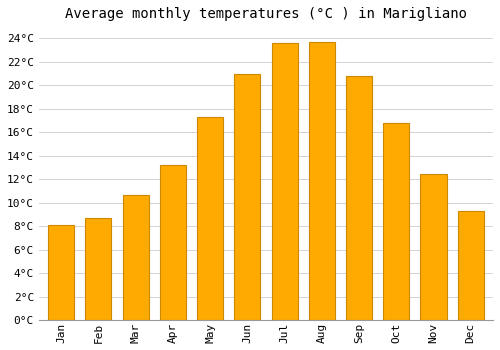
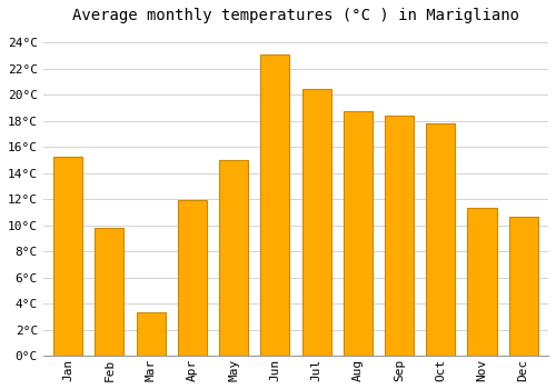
Jan: 8.1°C -> 15.2°C
Feb: 8.7°C -> 9.8°C
Mar: 10.6°C -> 3.3°C
Apr: 13.2°C -> 11.9°C
May: 17.3°C -> 15.0°C
Jun: 20.9°C -> 23.1°C
Jul: 23.6°C -> 20.4°C
Aug: 23.7°C -> 18.7°C
Sep: 20.8°C -> 18.4°C
Oct: 16.8°C -> 17.8°C
Nov: 12.4°C -> 11.3°C
Dec: 9.3°C -> 10.6°C
